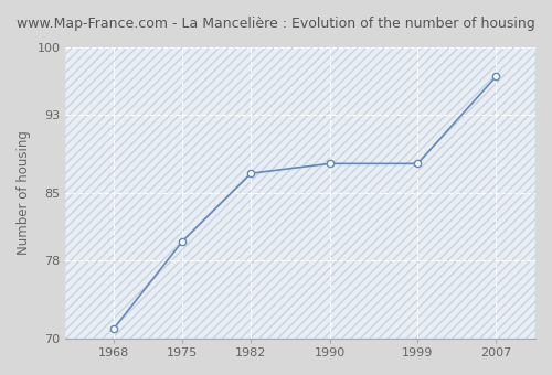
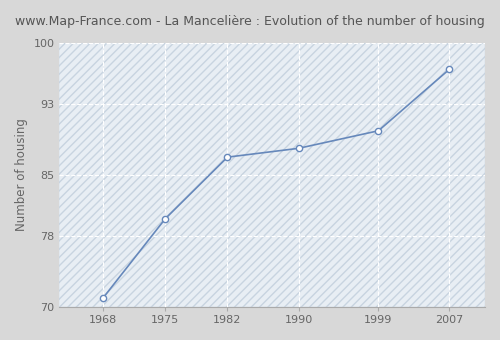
1999: 88 -> 90
